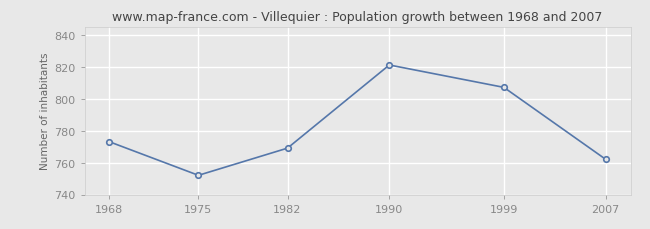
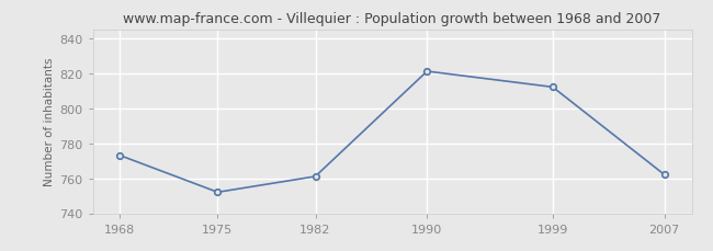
1982: 769 -> 761
1999: 807 -> 812
